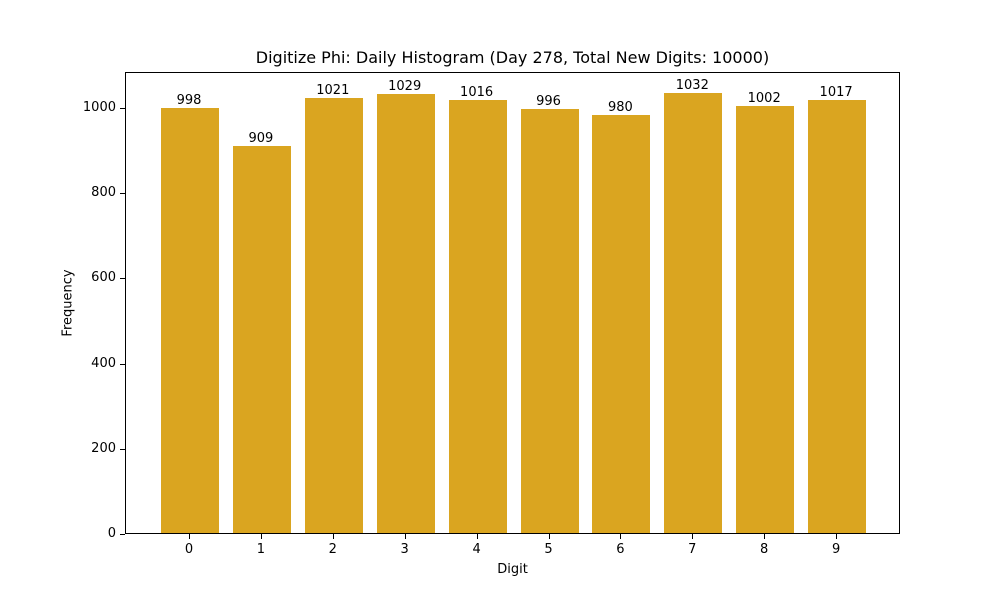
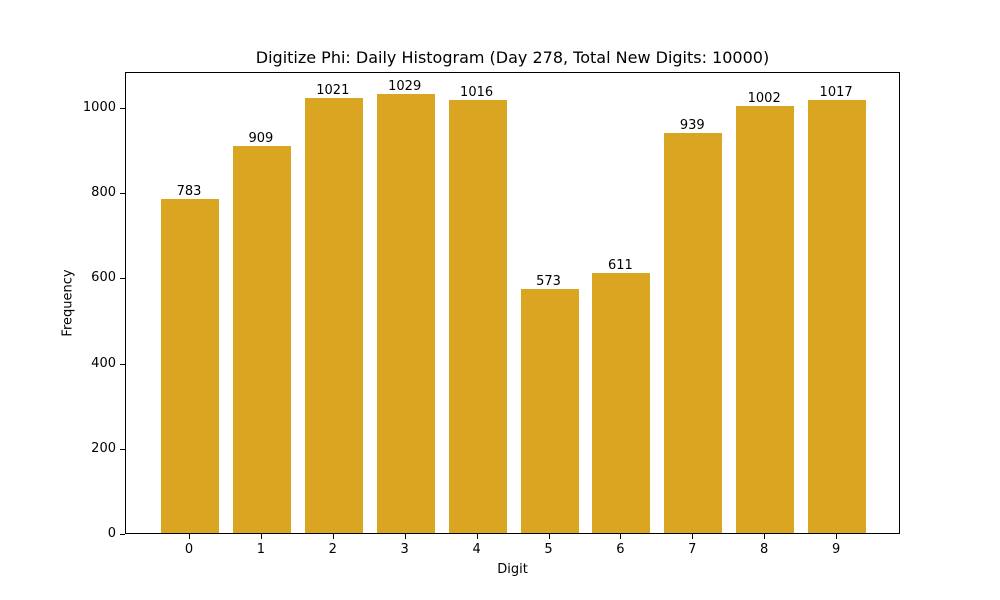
0: 998 -> 783
5: 996 -> 573
6: 980 -> 611
7: 1032 -> 939
